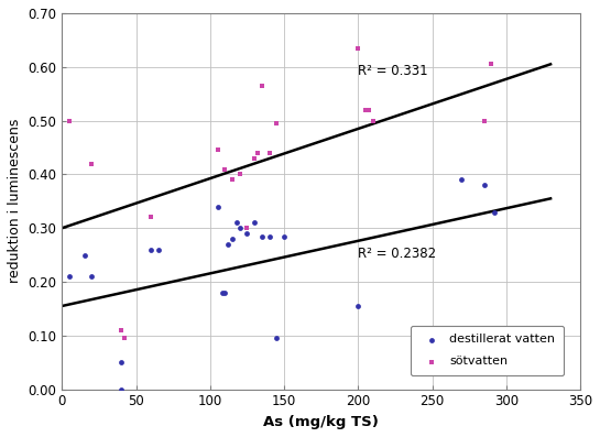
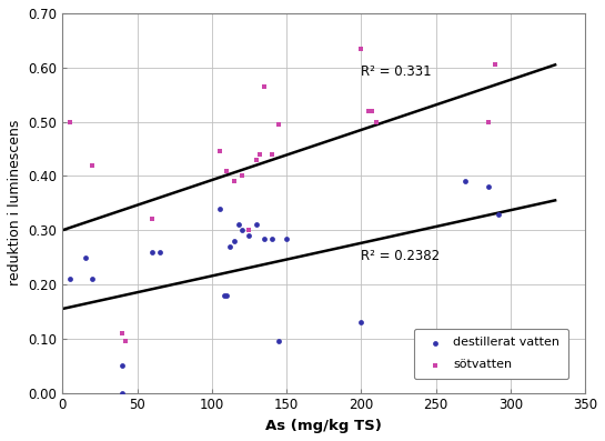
destillerat vatten/200: 0.155 -> 0.130
